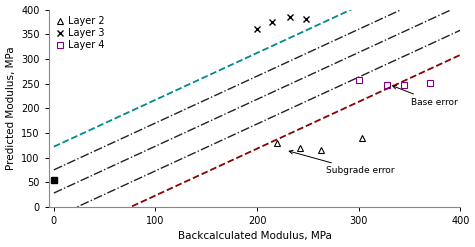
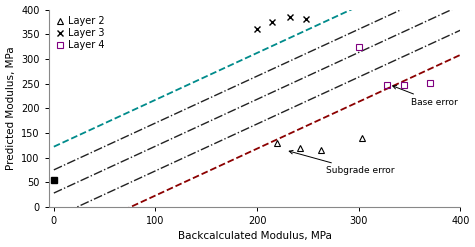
Layer 4/300: 258 -> 325
